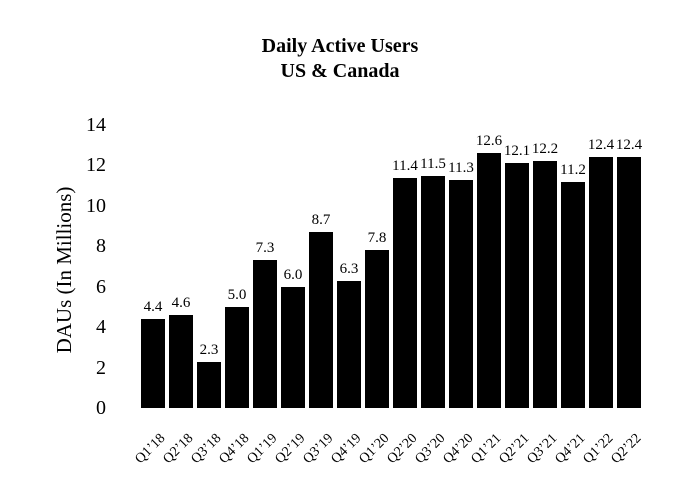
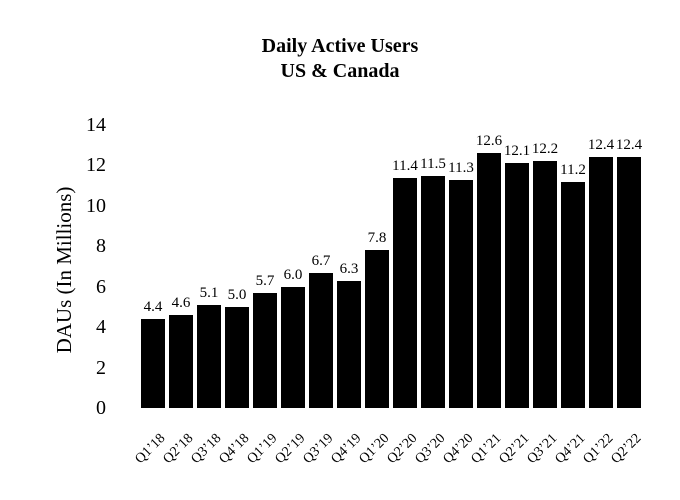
Q3’18: 2.3 -> 5.1
Q1’19: 7.3 -> 5.7
Q3’19: 8.7 -> 6.7
